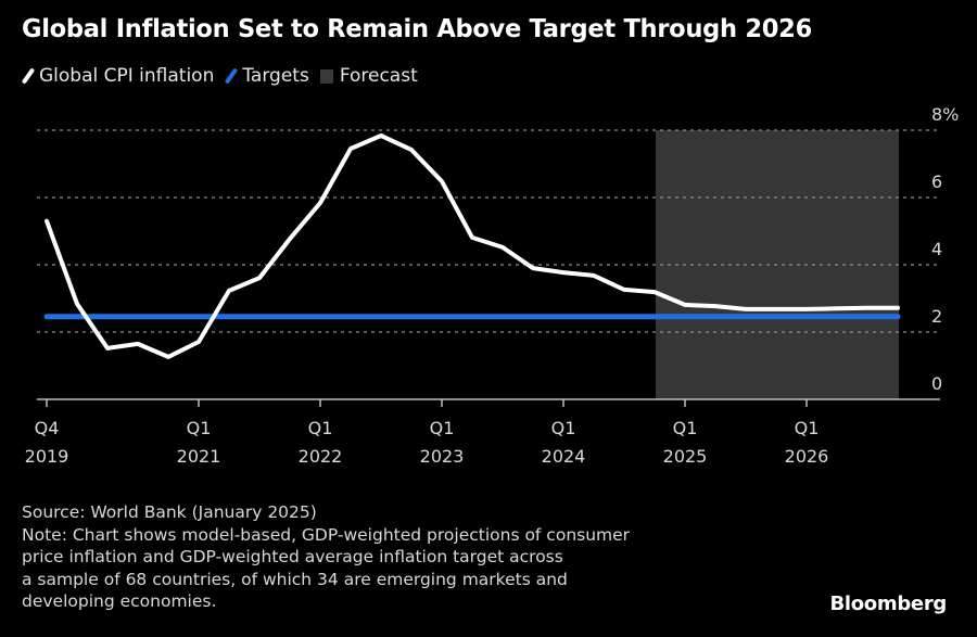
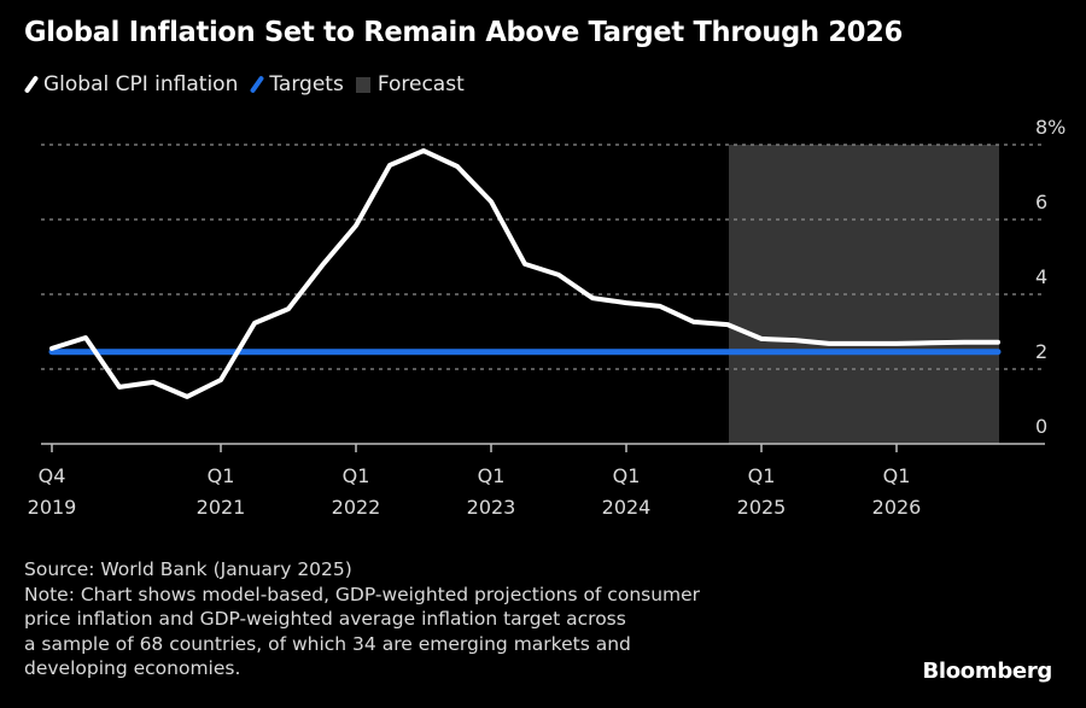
Global CPI inflation/Q4 2019: 5.3% -> 2.5%
